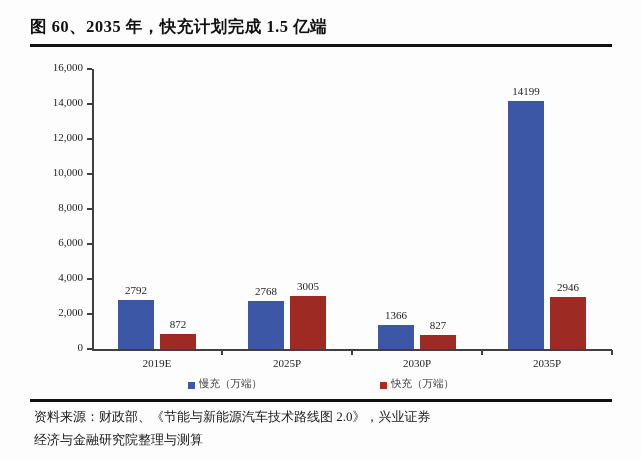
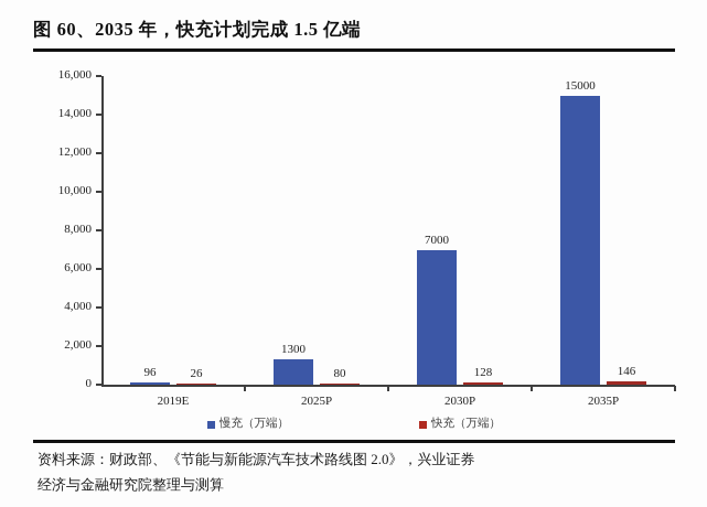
慢充（万端）/2019E: 2792 -> 96
快充（万端）/2019E: 872 -> 26
慢充（万端）/2025P: 2768 -> 1300
快充（万端）/2025P: 3005 -> 80
慢充（万端）/2030P: 1366 -> 7000
快充（万端）/2030P: 827 -> 128
慢充（万端）/2035P: 14199 -> 15000
快充（万端）/2035P: 2946 -> 146
